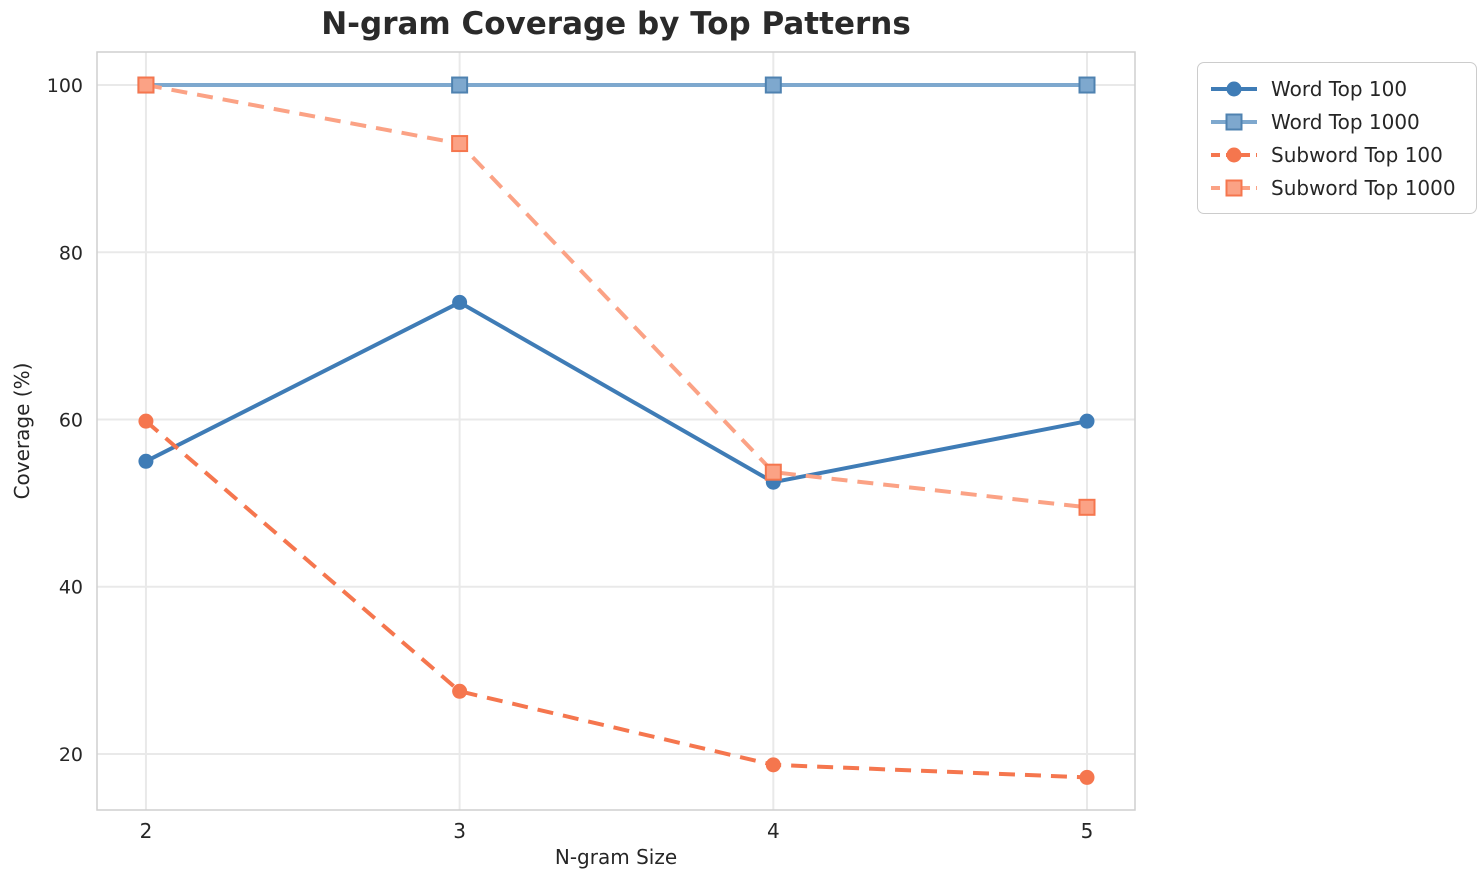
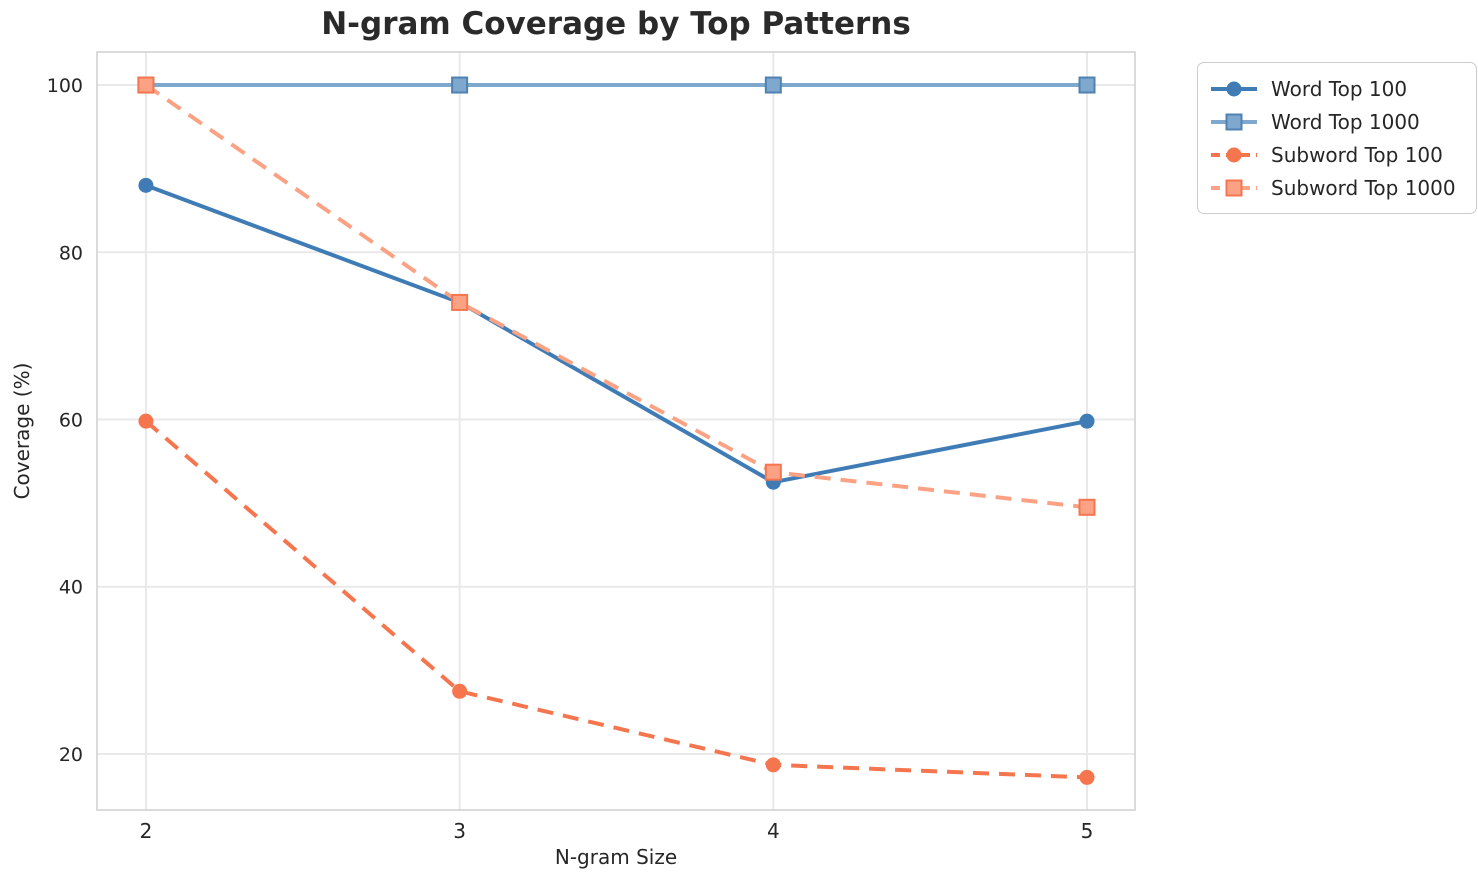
Word Top 100/2: 55 -> 88
Subword Top 1000/3: 93 -> 74
